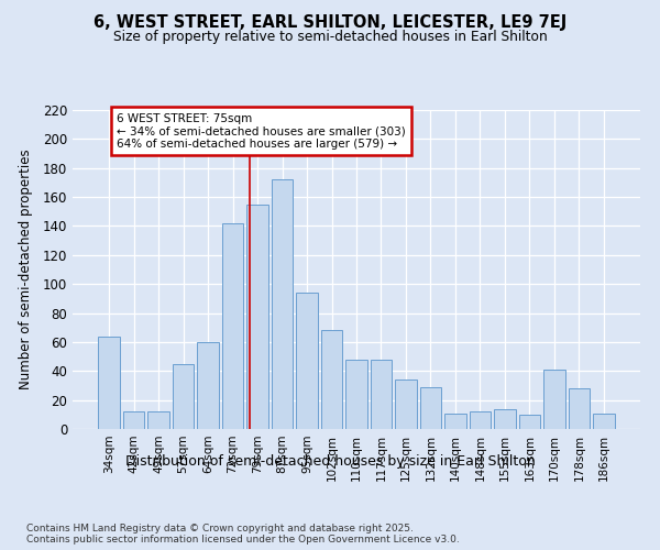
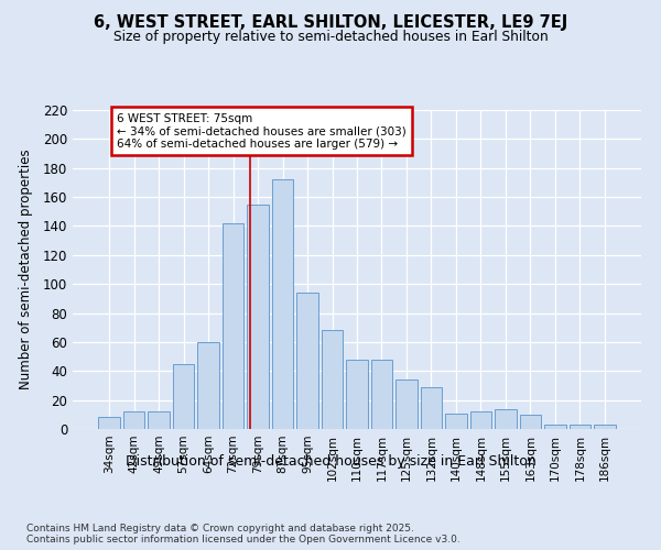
34sqm: 64 -> 8
170sqm: 41 -> 3
178sqm: 28 -> 3
186sqm: 11 -> 3
